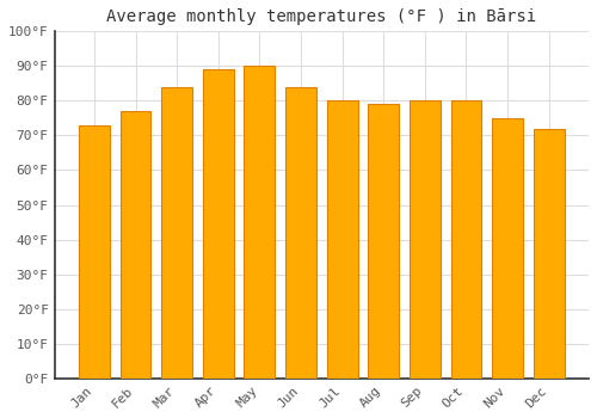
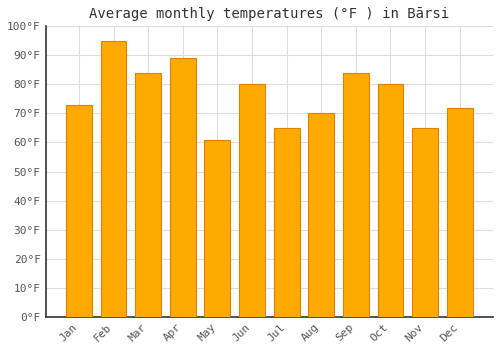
Feb: 77°F -> 95°F
May: 90°F -> 61°F
Jun: 84°F -> 80°F
Jul: 80°F -> 65°F
Aug: 79°F -> 70°F
Sep: 80°F -> 84°F
Nov: 75°F -> 65°F
